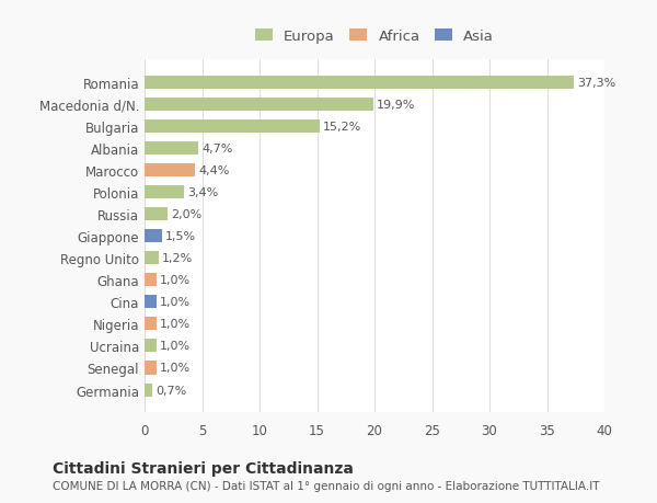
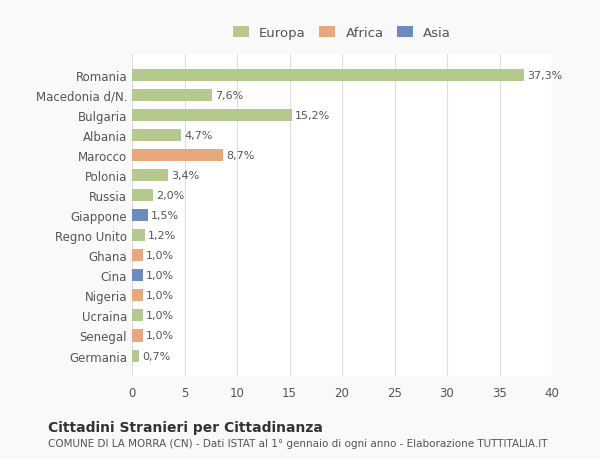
Macedonia d/N.: 19,9% -> 7,6%
Marocco: 4,4% -> 8,7%
